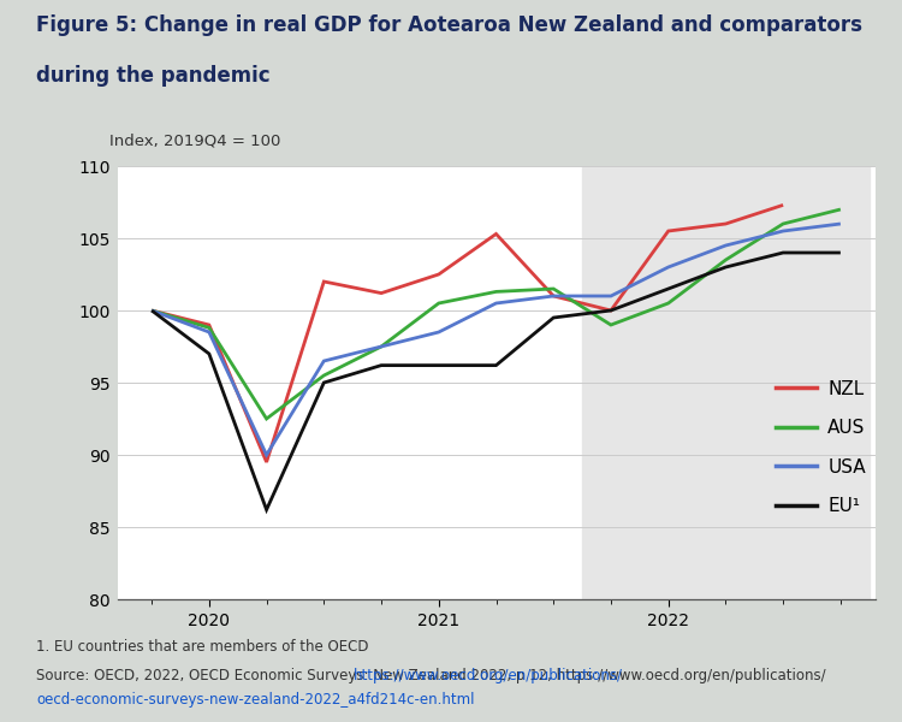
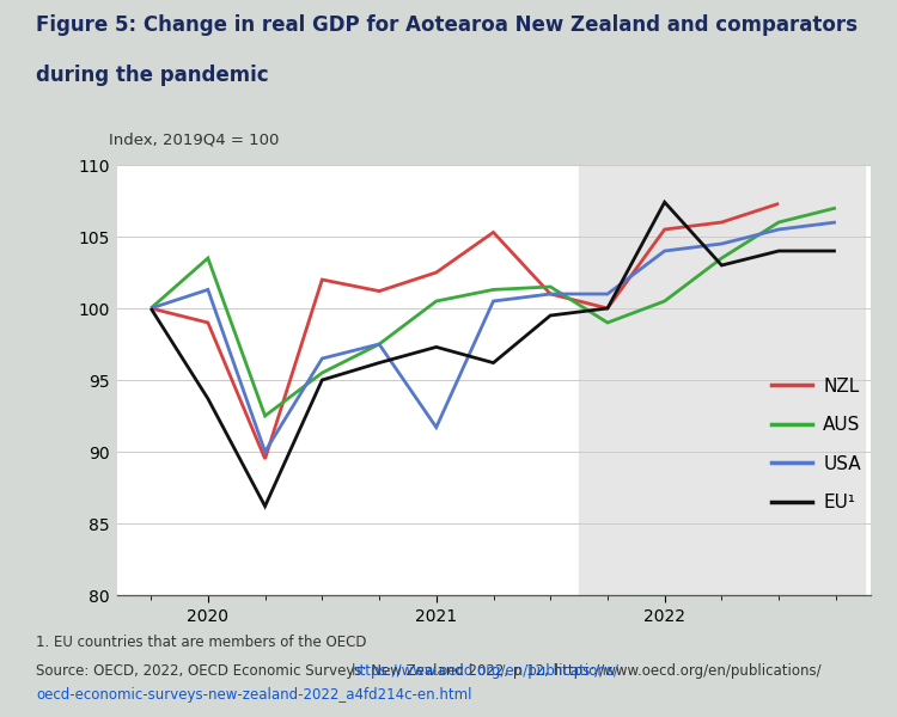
AUS/2020: 98.8 -> 103.5
USA/2020: 98.5 -> 101.3
EU¹/2020: 97.0 -> 93.7
USA/2021: 98.5 -> 91.7
EU¹/2021: 96.2 -> 97.3
USA/2022: 103.0 -> 104.0
EU¹/2022: 101.5 -> 107.4
